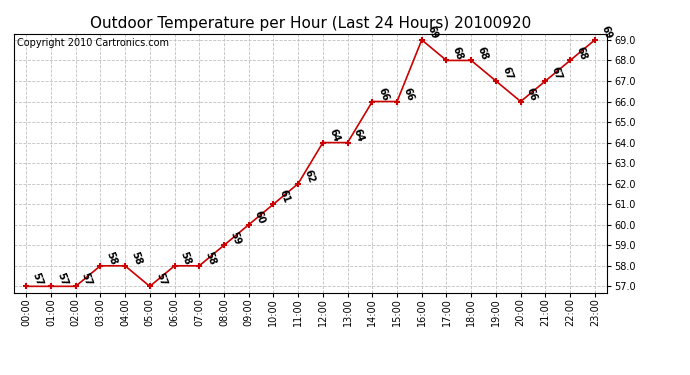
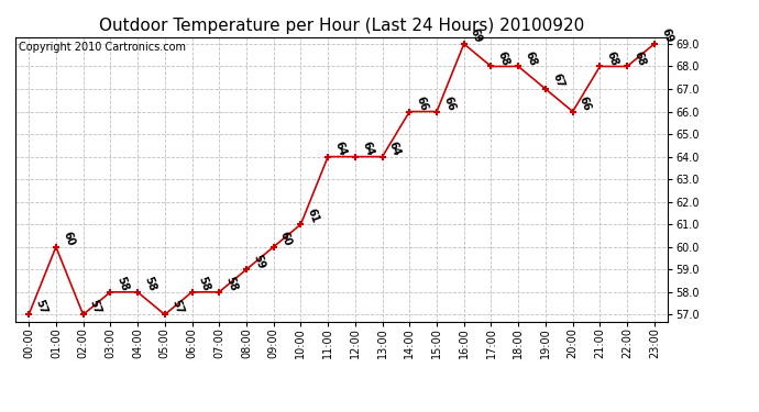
01:00: 57 -> 60
11:00: 62 -> 64
21:00: 67 -> 68
